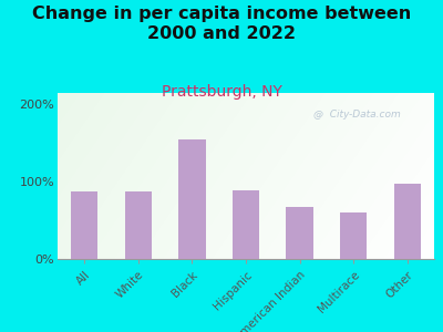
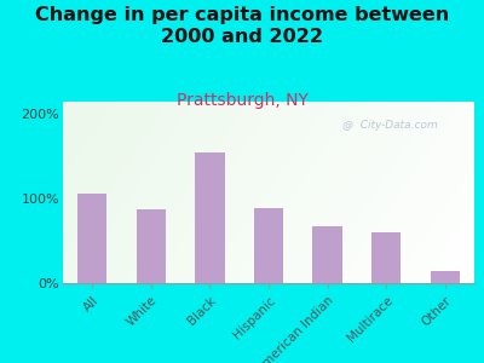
All: 88% -> 106%
Other: 98% -> 14%
